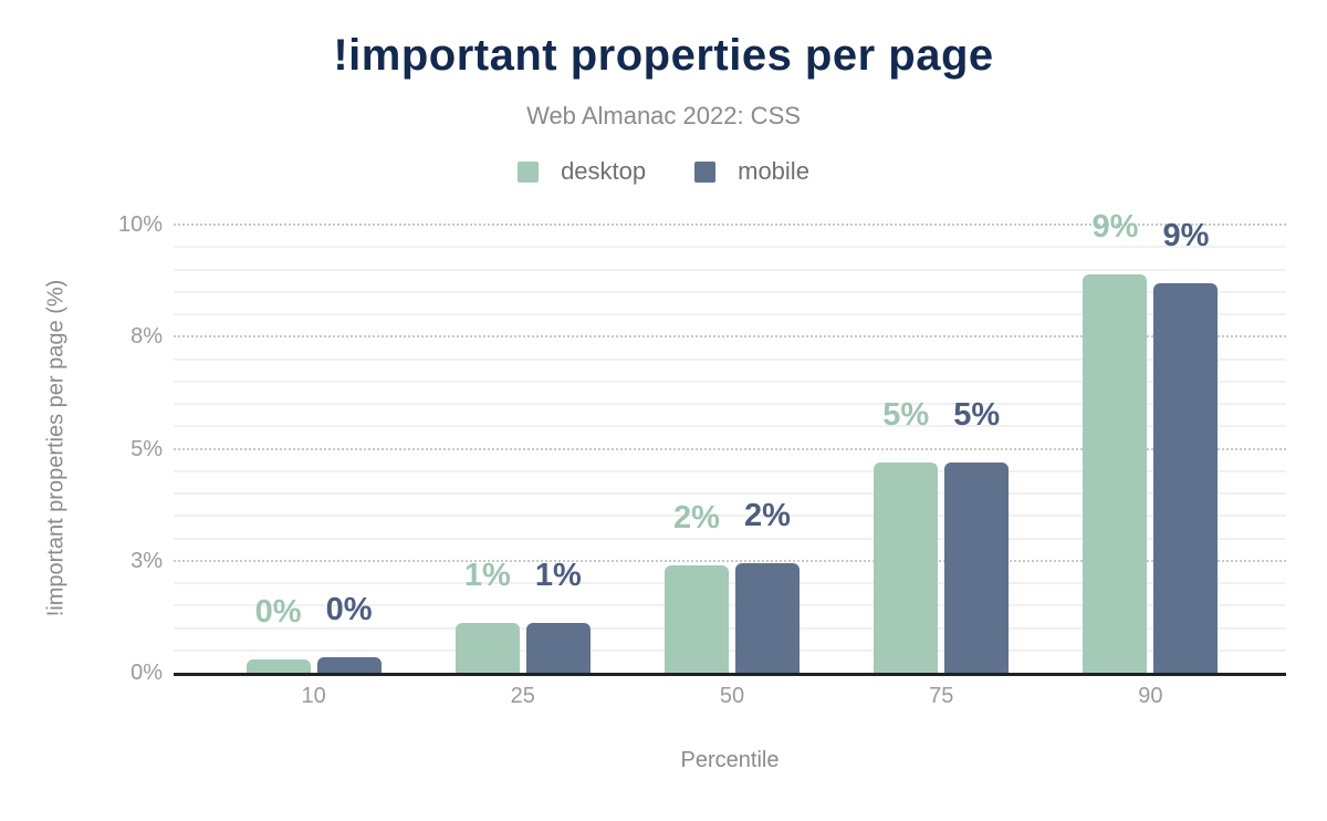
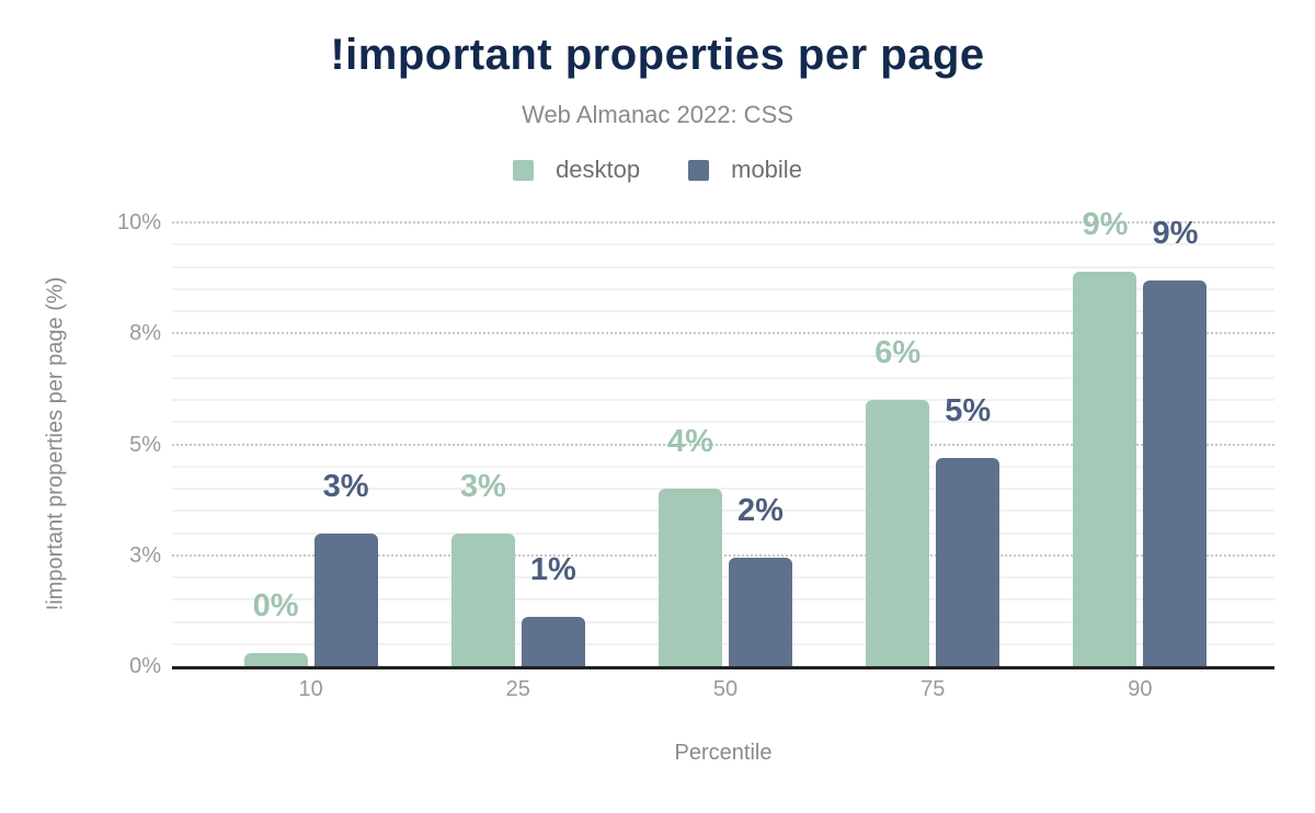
mobile/10: 0% -> 3%
desktop/25: 1% -> 3%
desktop/50: 2% -> 4%
desktop/75: 5% -> 6%
